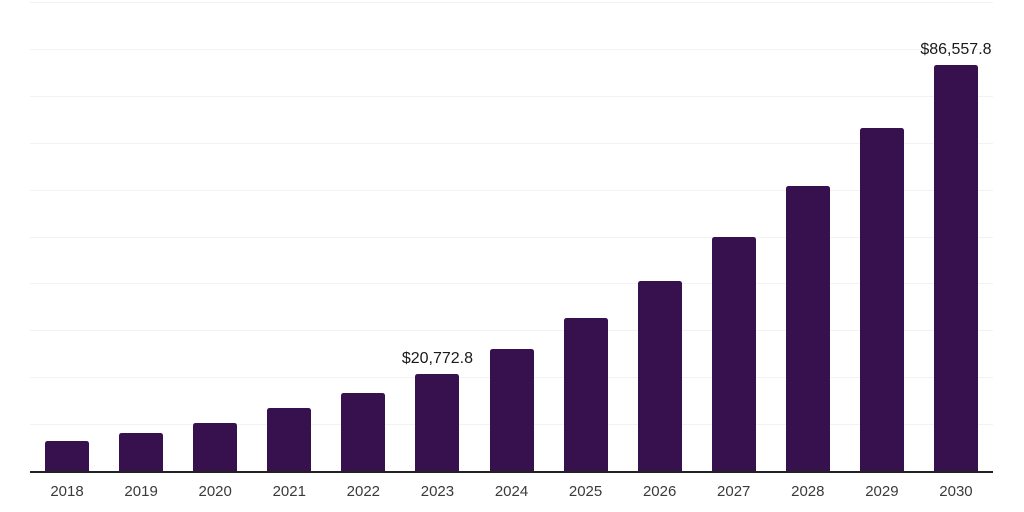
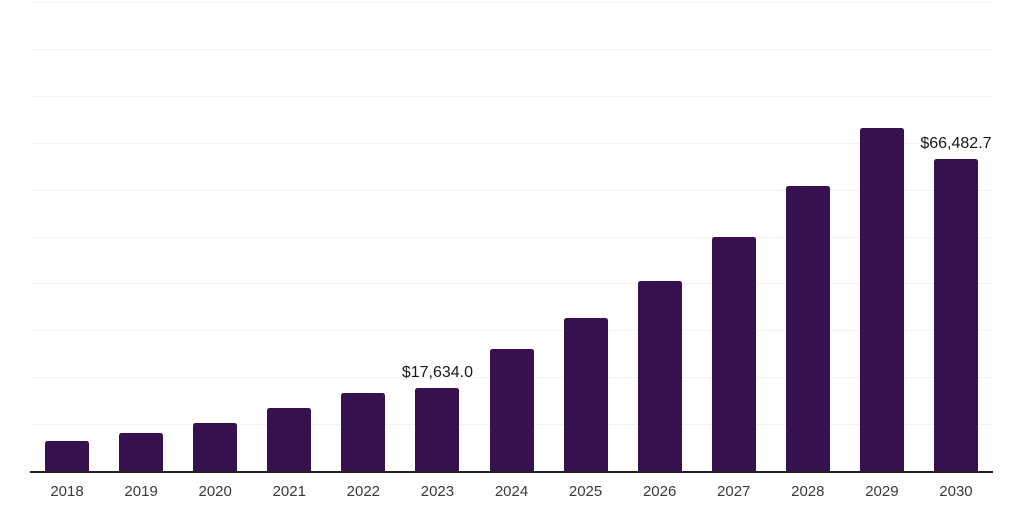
2023: $20,772.8 -> $17,634.0
2030: $86,557.8 -> $66,482.7
